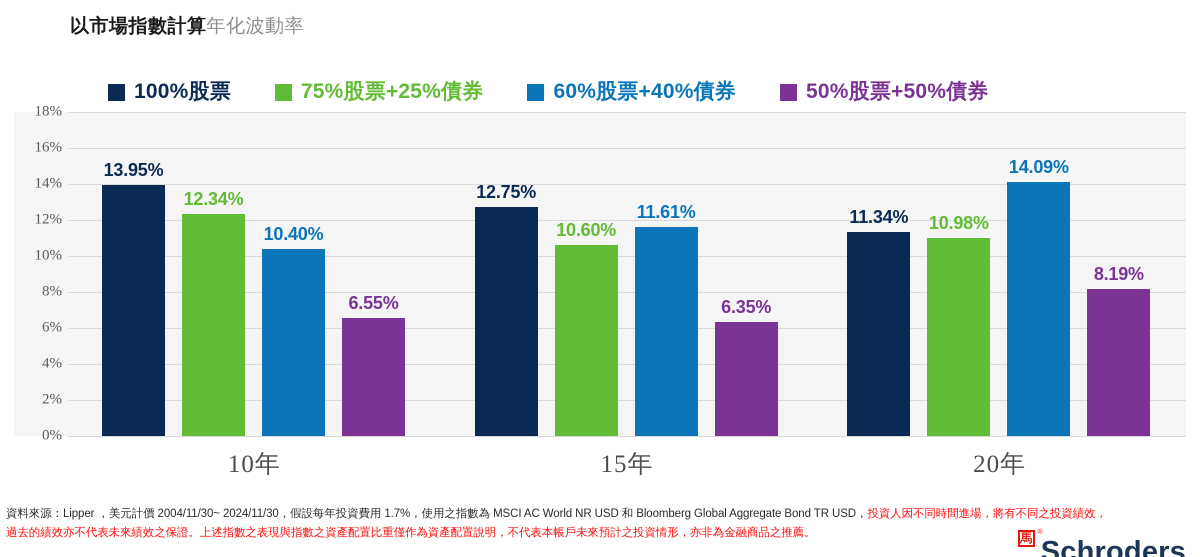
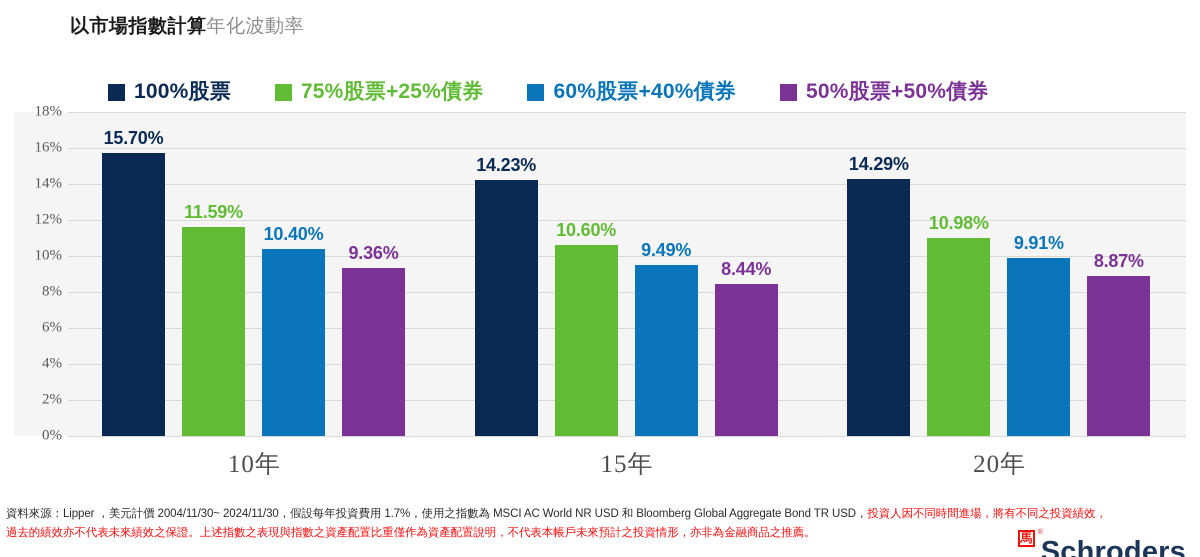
100%股票/10年: 13.95% -> 15.70%
75%股票+25%債券/10年: 12.34% -> 11.59%
50%股票+50%債券/10年: 6.55% -> 9.36%
100%股票/15年: 12.75% -> 14.23%
60%股票+40%債券/15年: 11.61% -> 9.49%
50%股票+50%債券/15年: 6.35% -> 8.44%
100%股票/20年: 11.34% -> 14.29%
60%股票+40%債券/20年: 14.09% -> 9.91%
50%股票+50%債券/20年: 8.19% -> 8.87%
